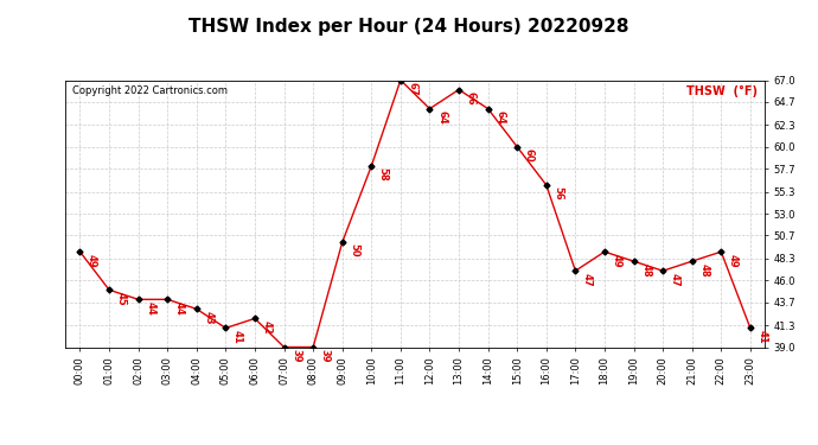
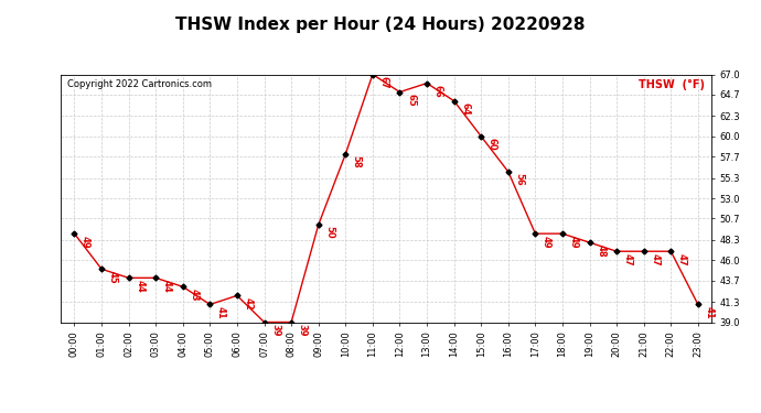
12:00: 64 -> 65
17:00: 47 -> 49
21:00: 48 -> 47
22:00: 49 -> 47
